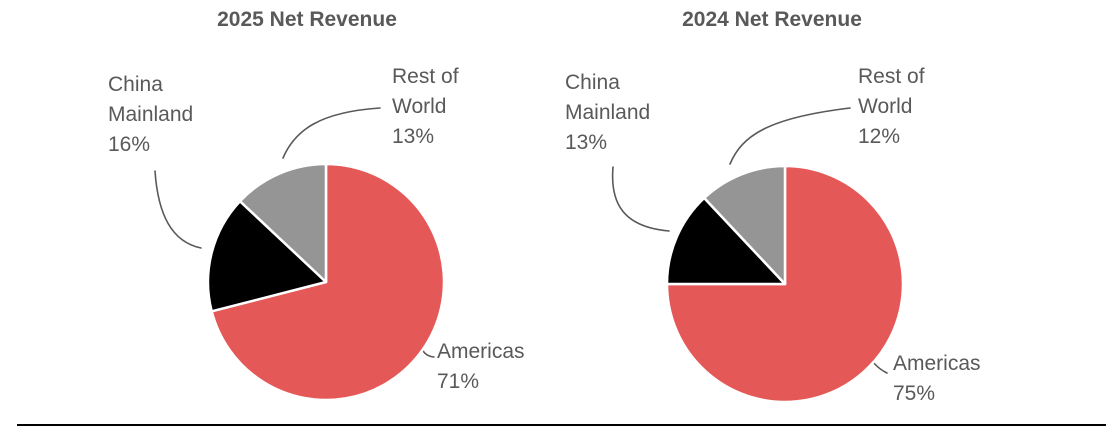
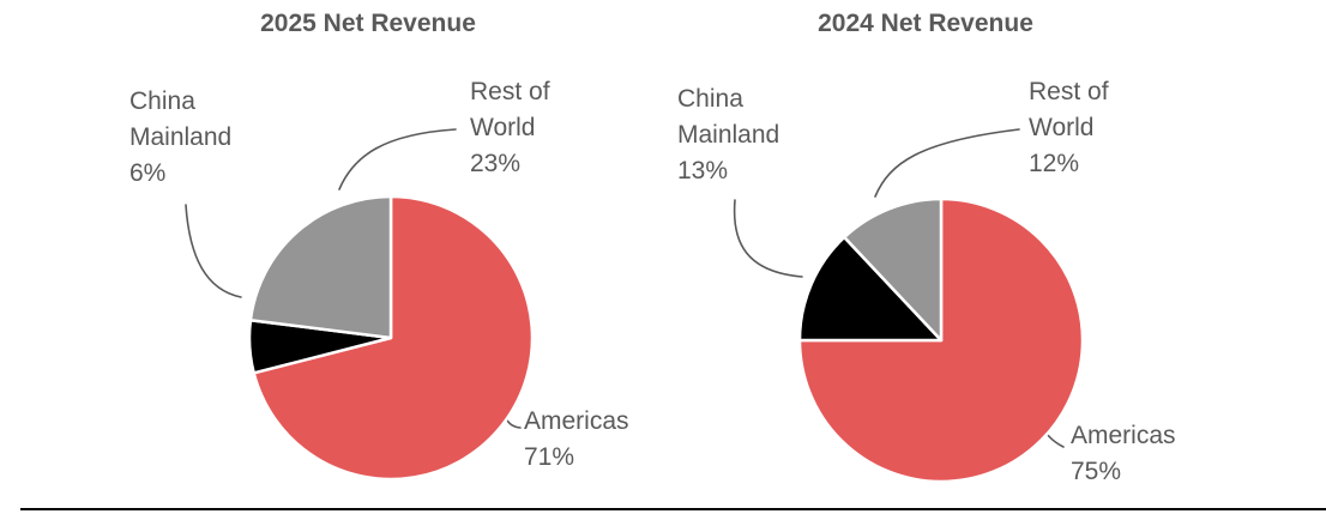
2025 Net Revenue/China Mainland: 16% -> 6%
2025 Net Revenue/Rest of World: 13% -> 23%
